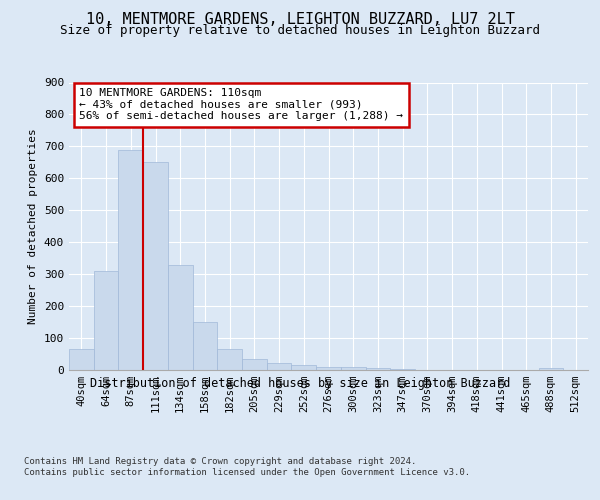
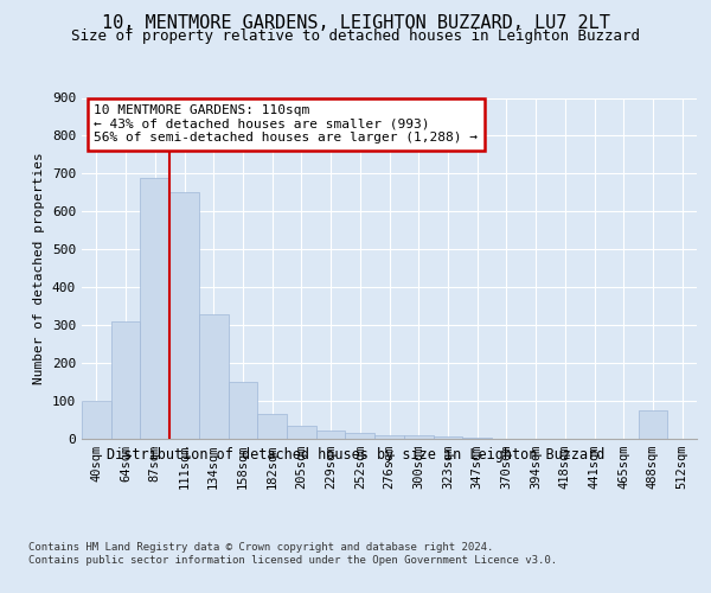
40sqm: 65 -> 100
488sqm: 5 -> 75
